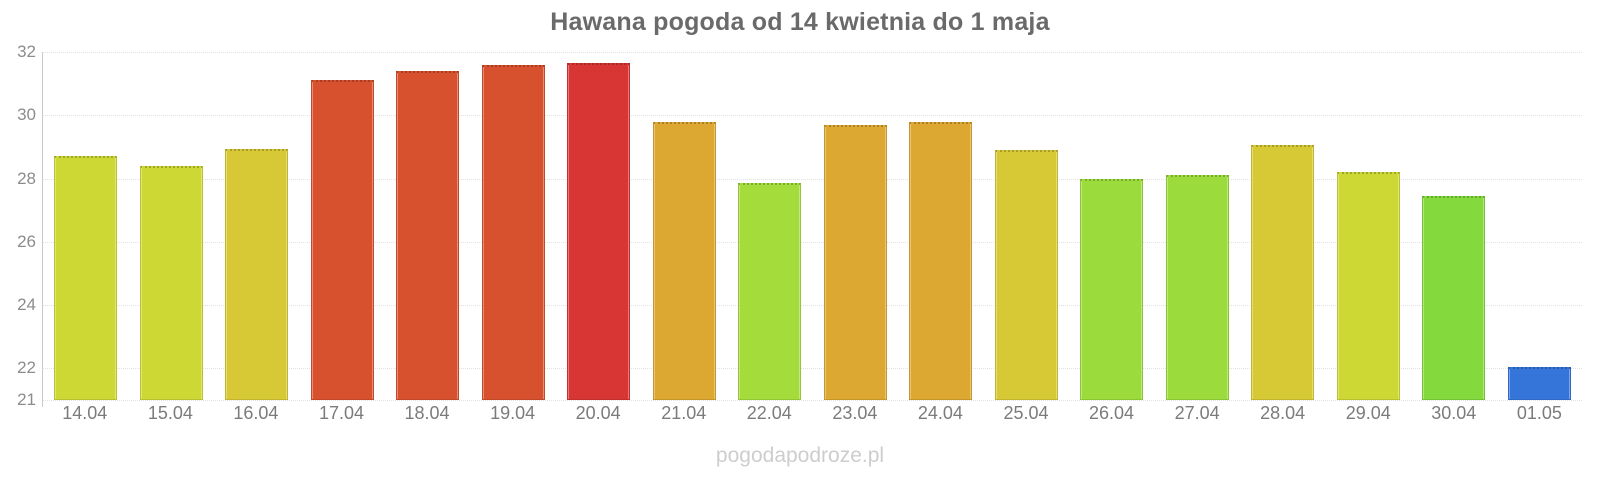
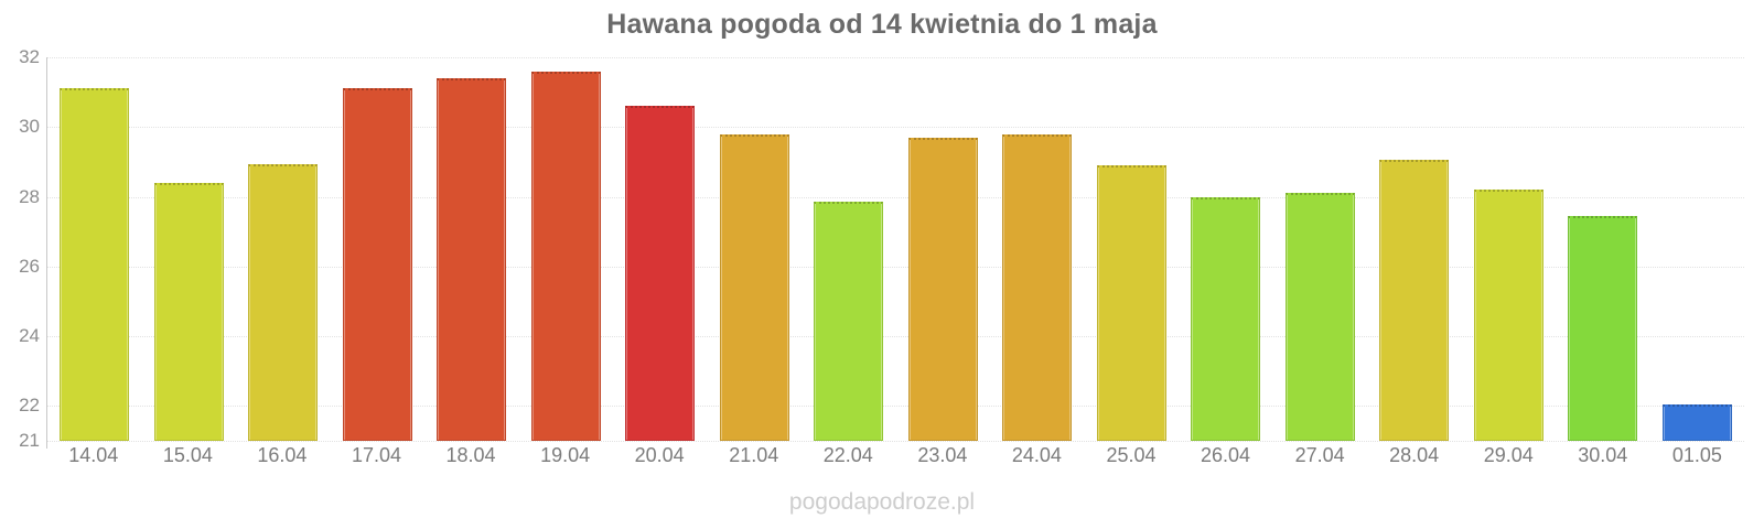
14.04: 28.7 -> 31.1
20.04: 31.6 -> 30.6
